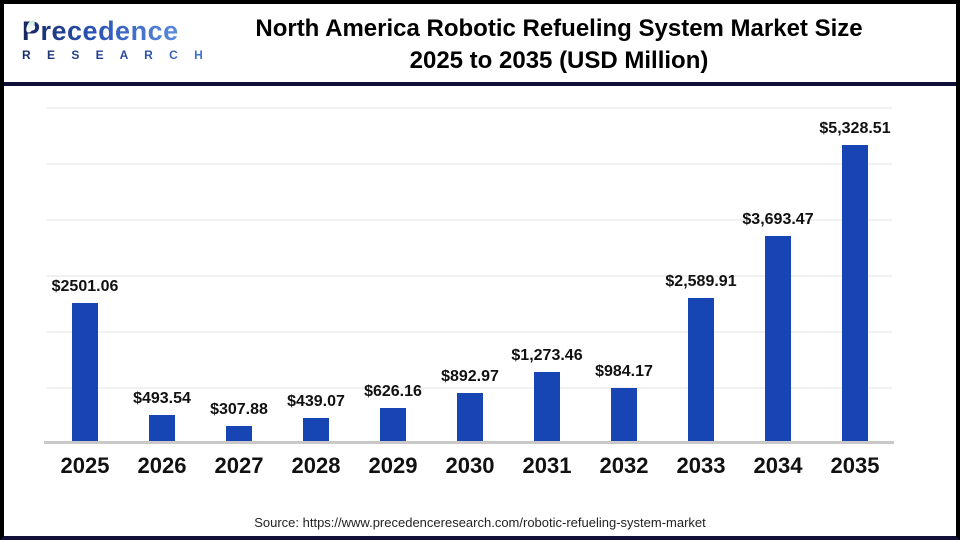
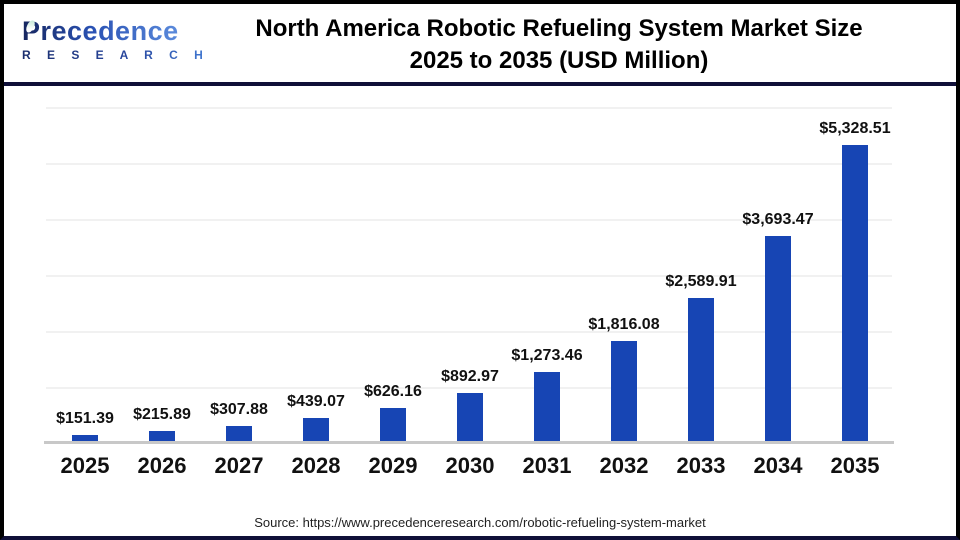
2025: $2501.06 -> $151.39
2026: $493.54 -> $215.89
2032: $984.17 -> $1,816.08
